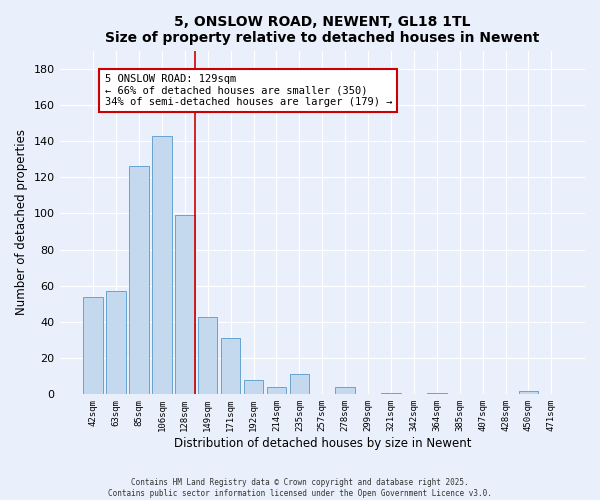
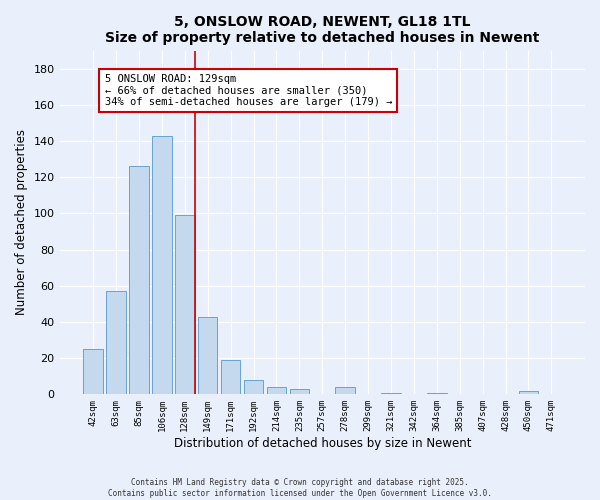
42sqm: 54 -> 25
171sqm: 31 -> 19
235sqm: 11 -> 3
